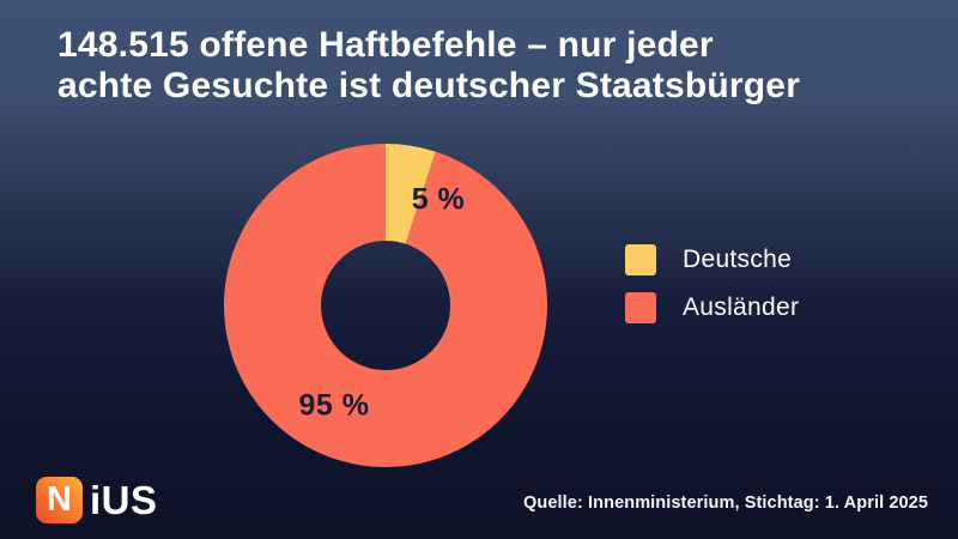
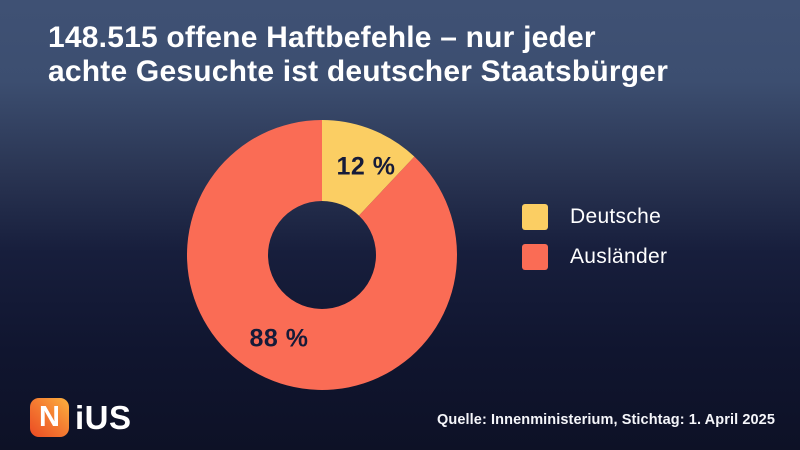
Deutsche: 5 -> 12
Ausländer: 95 -> 88
